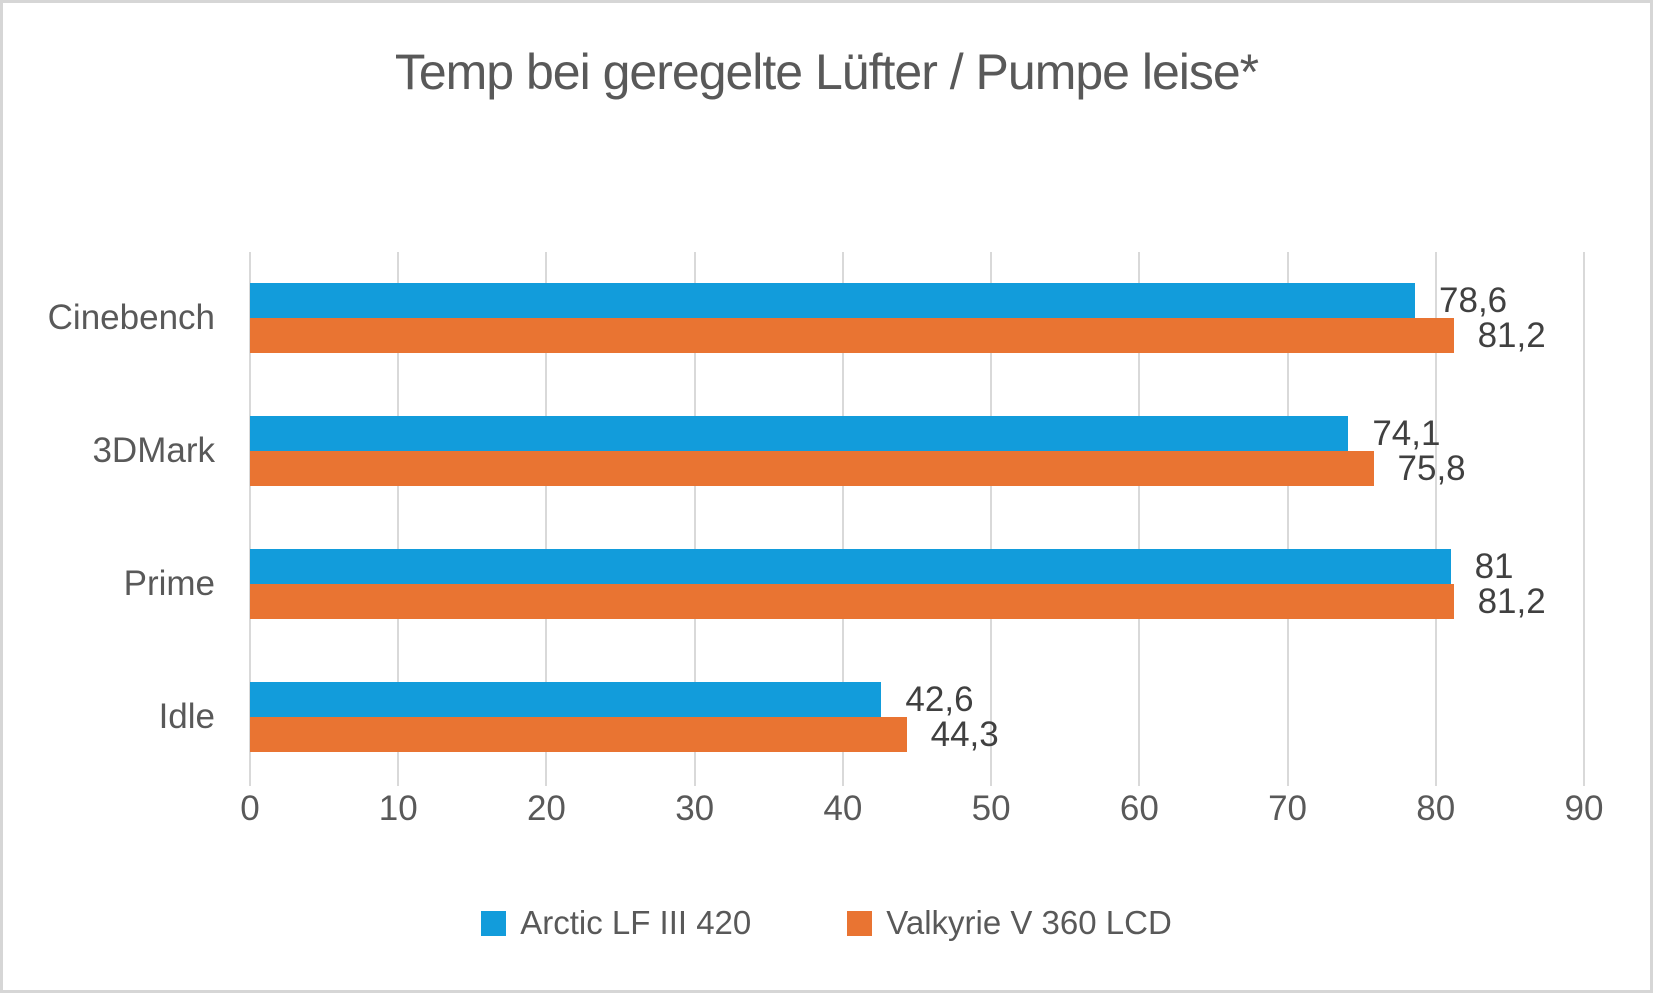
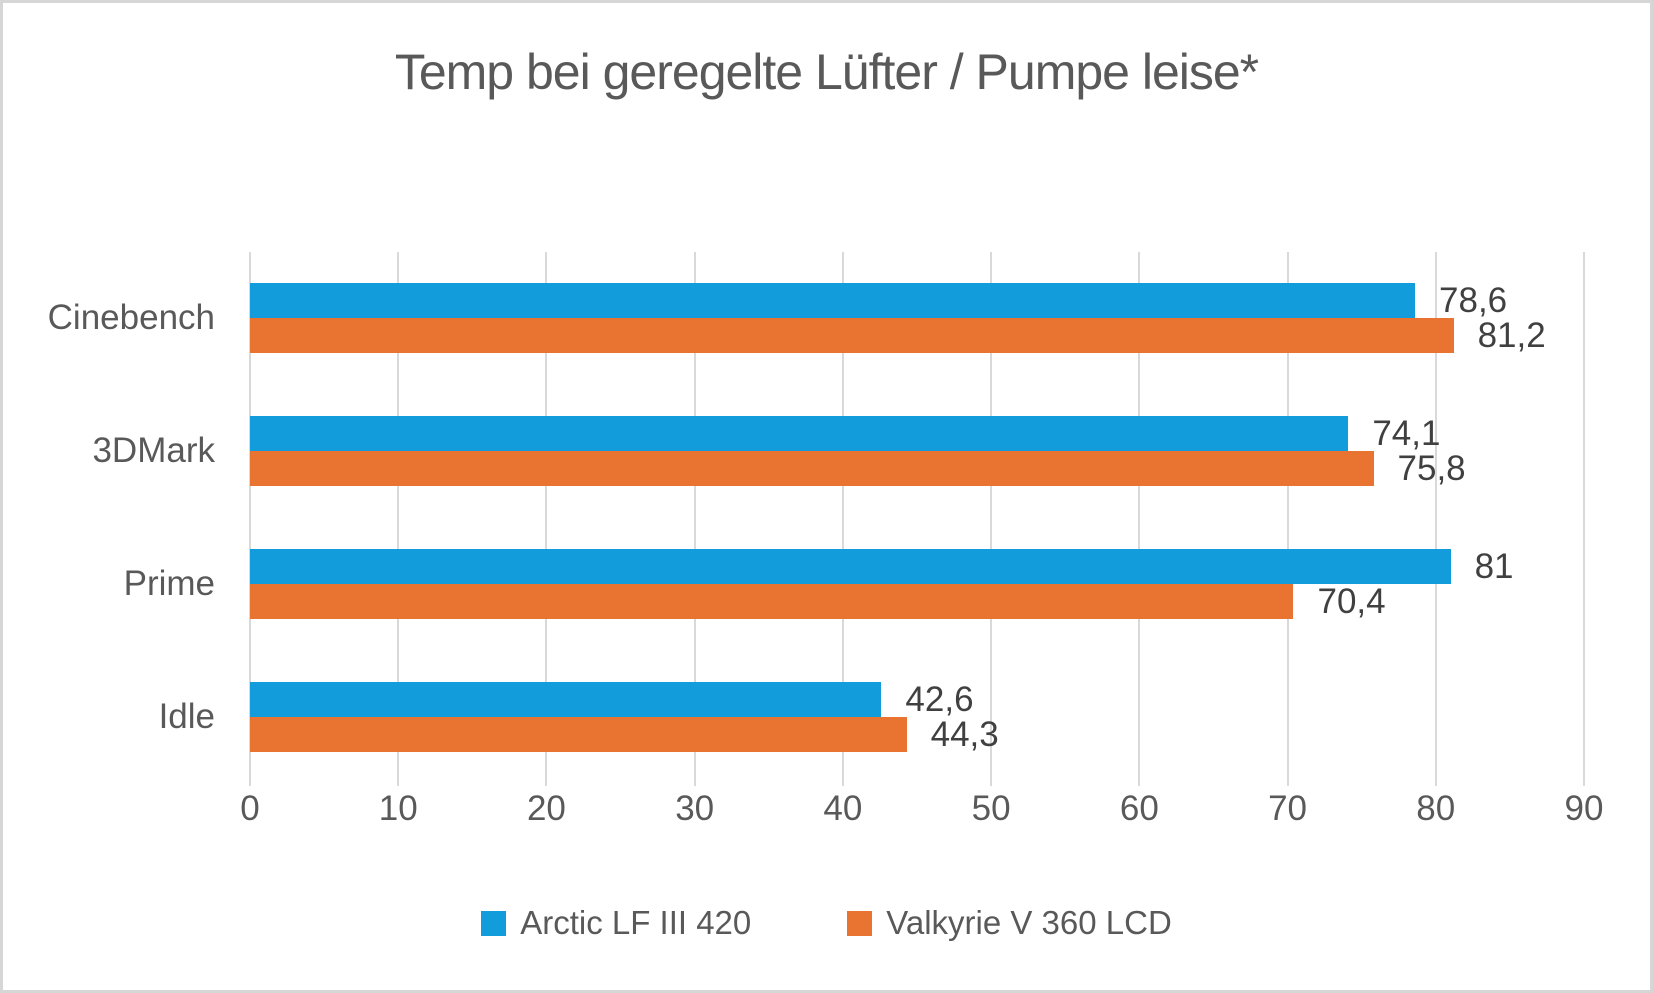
Valkyrie V 360 LCD/Prime: 81,2 -> 70,4
